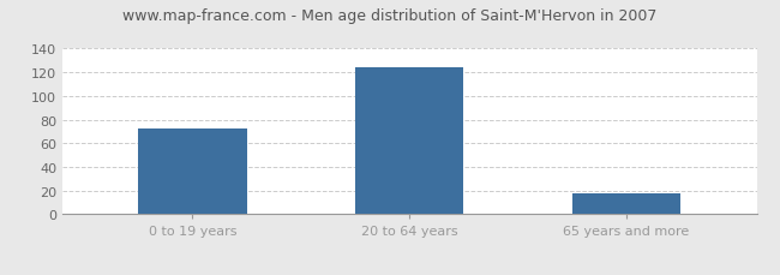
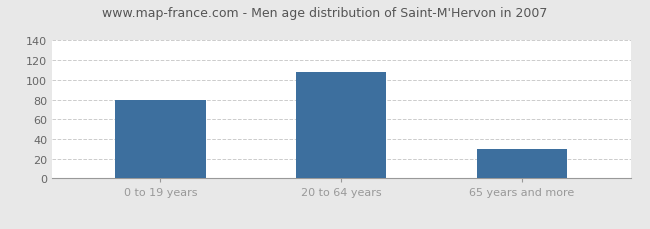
0 to 19 years: 72 -> 80
20 to 64 years: 124 -> 108
65 years and more: 18 -> 30
